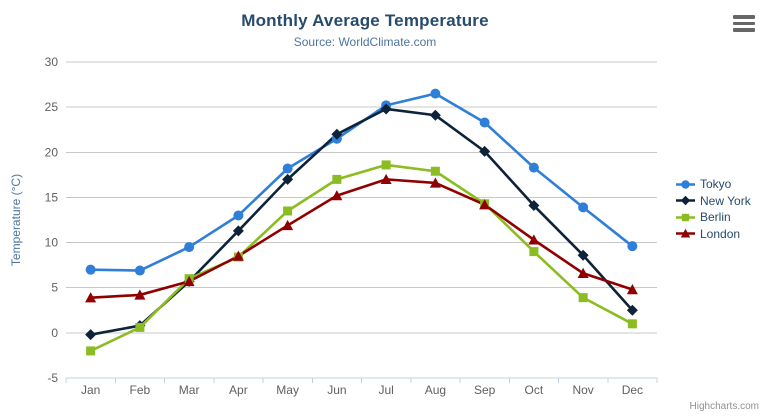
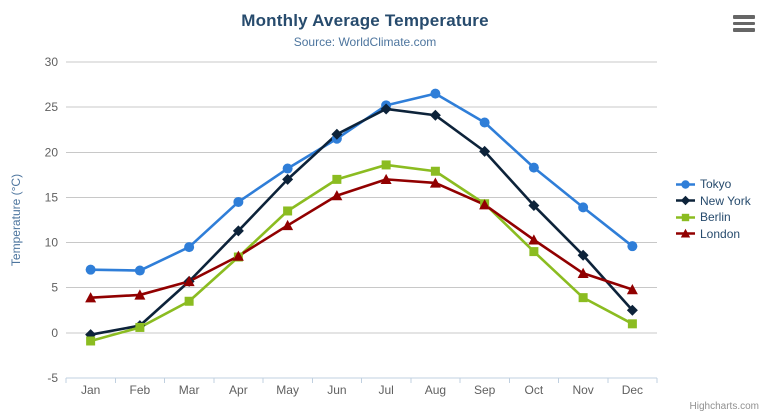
Berlin/Jan: -2 -> -1
Berlin/Mar: 6 -> 4
Tokyo/Apr: 13 -> 14
